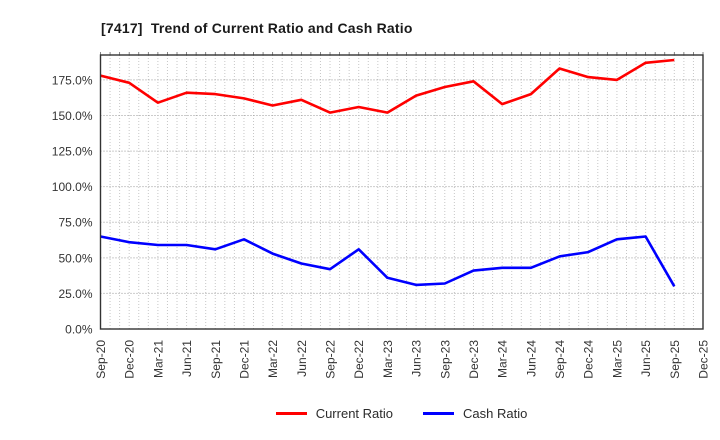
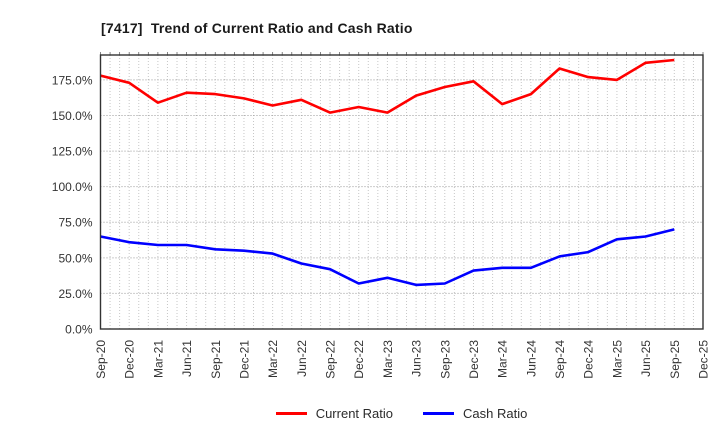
Cash Ratio/Dec-21: 63% -> 55%
Cash Ratio/Dec-22: 56% -> 32%
Cash Ratio/Sep-25: 30% -> 70%
